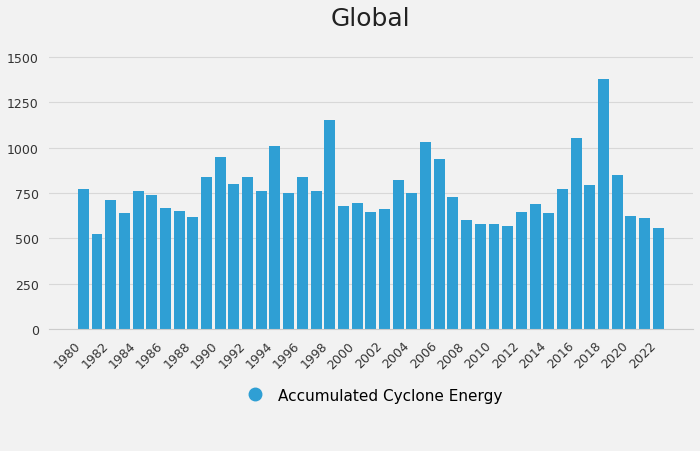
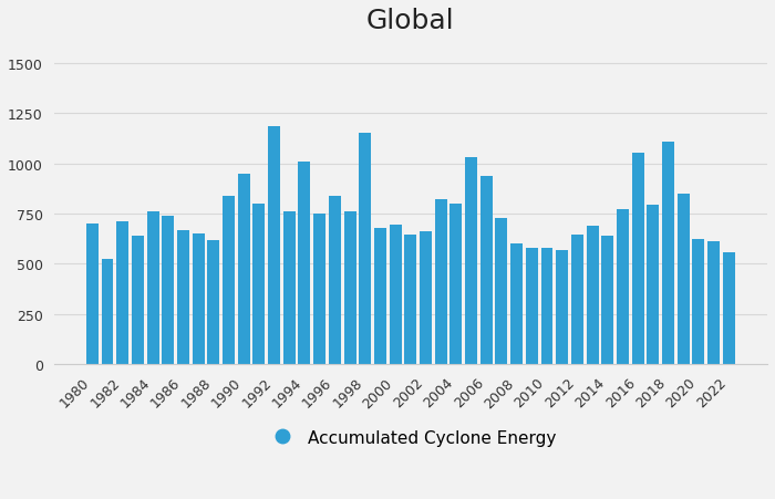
1980: 770 -> 700
1992: 840 -> 1180
2004: 750 -> 800
2018: 1380 -> 1110
